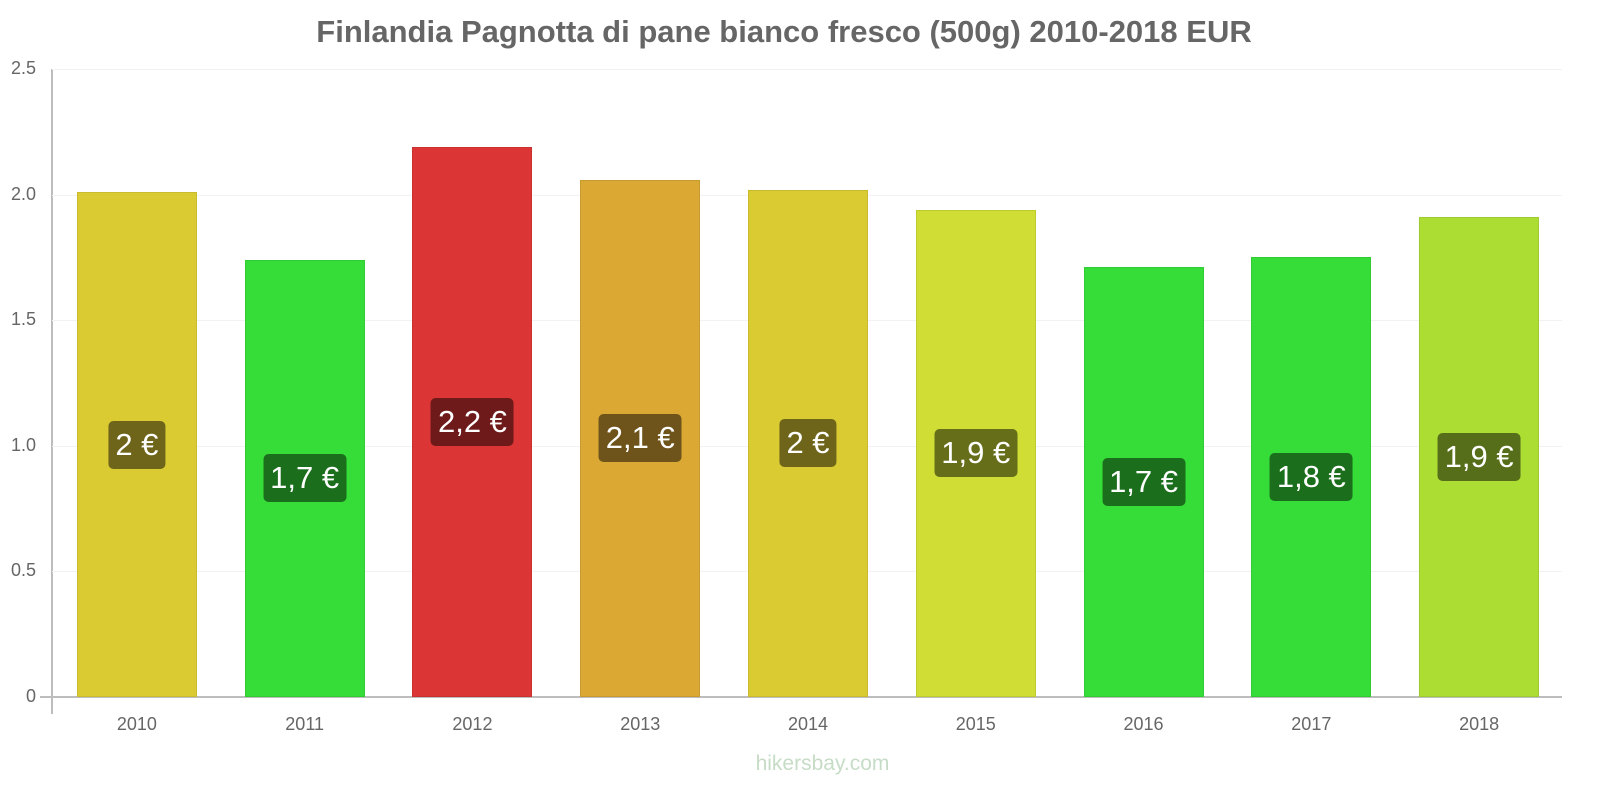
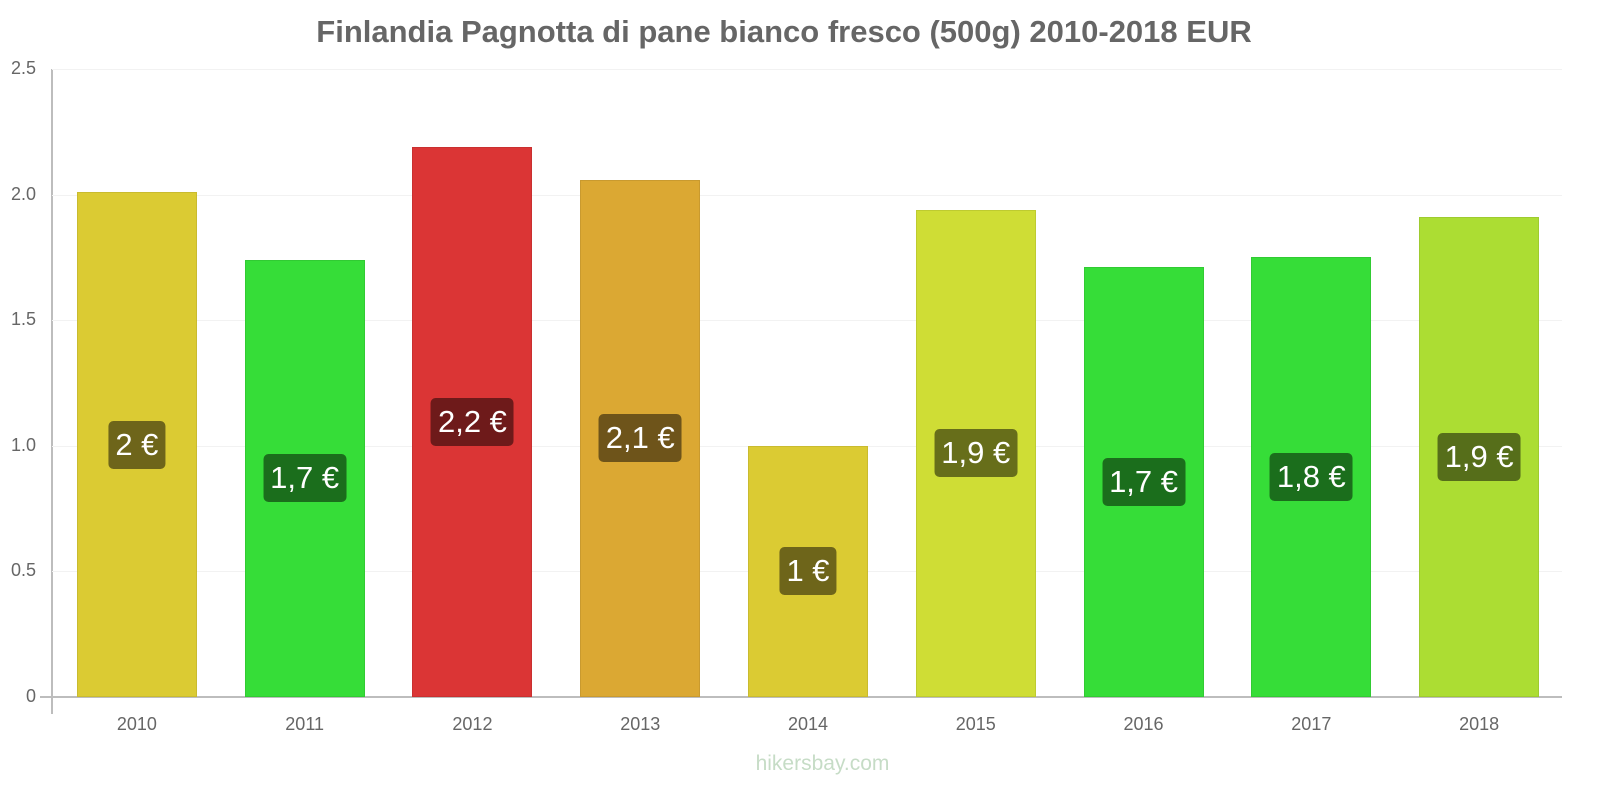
2014: 2 -> 1
